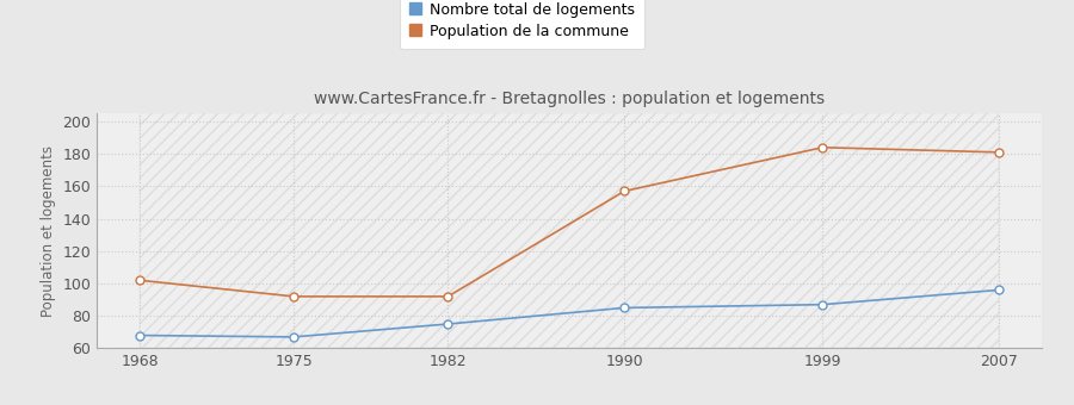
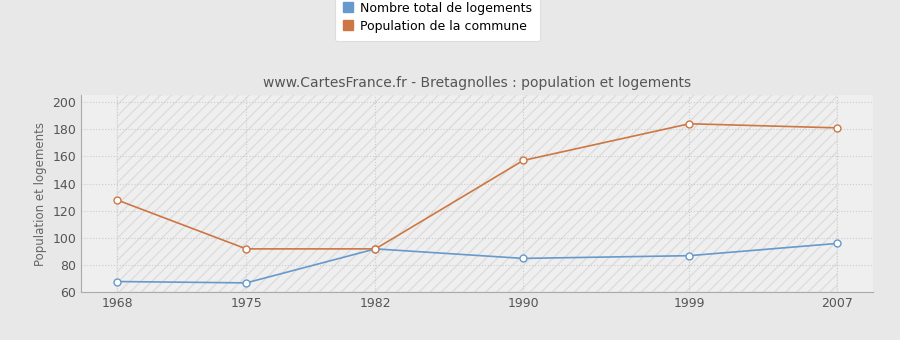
Population de la commune/1968: 102 -> 128
Nombre total de logements/1982: 75 -> 92
